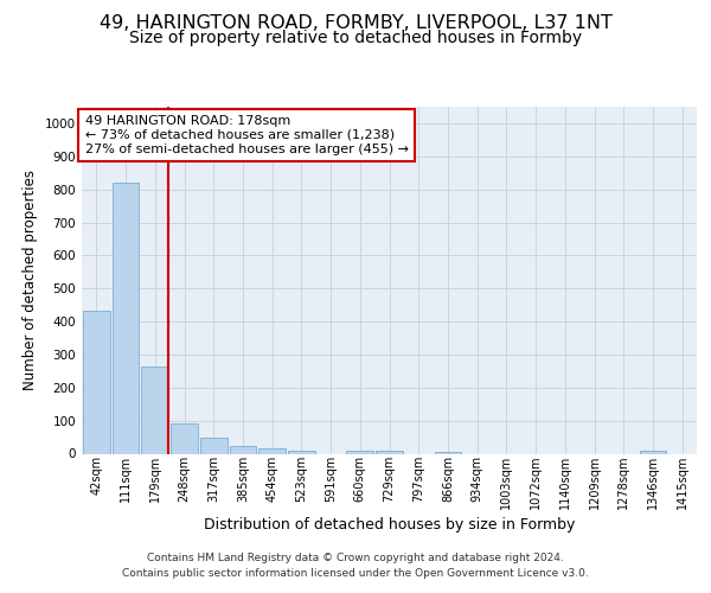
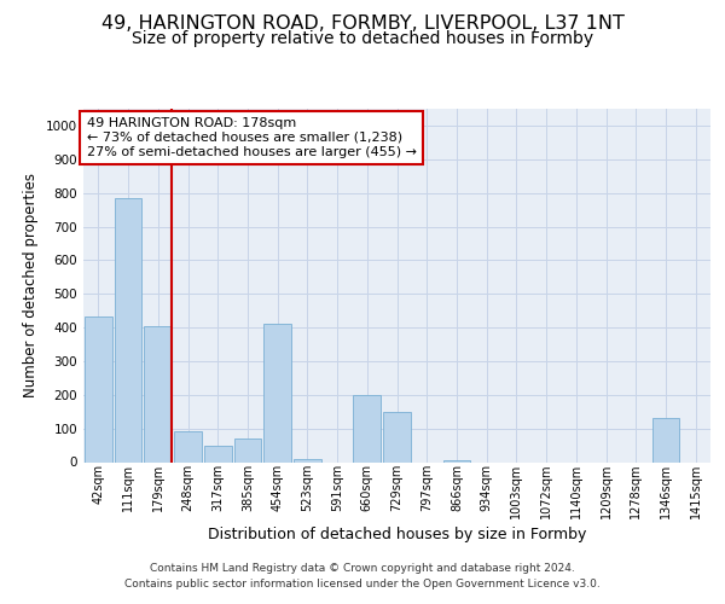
111sqm: 820 -> 785
179sqm: 265 -> 405
385sqm: 22 -> 70
454sqm: 16 -> 410
660sqm: 10 -> 200
729sqm: 10 -> 150
1346sqm: 8 -> 130
